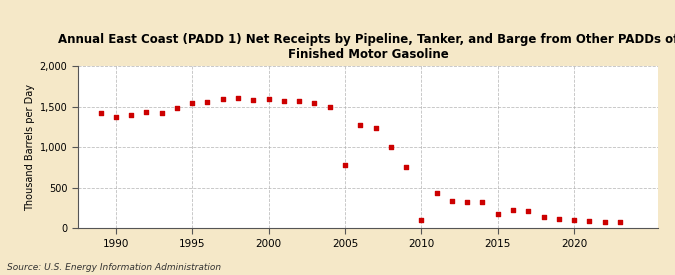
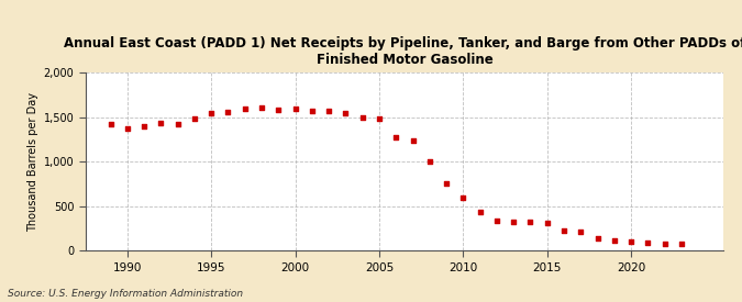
2005: 780 -> 1,480
2010: 100 -> 590
2015: 180 -> 310
